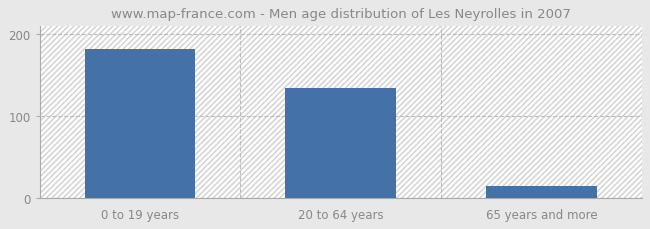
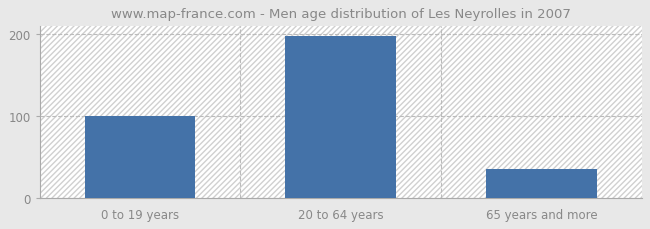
0 to 19 years: 182 -> 100
20 to 64 years: 134 -> 197
65 years and more: 14 -> 35
